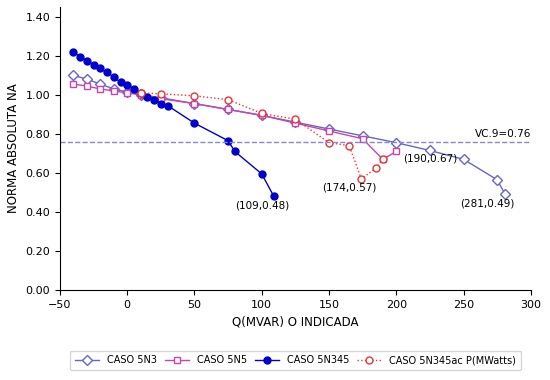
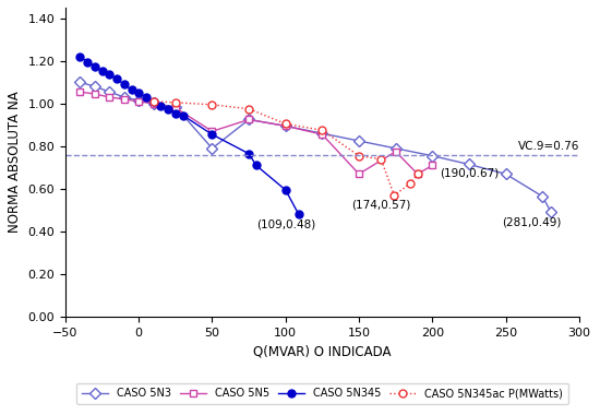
CASO 5N3/50: 0.95 -> 0.79
CASO 5N5/50: 0.95 -> 0.87
CASO 5N5/150: 0.81 -> 0.67
